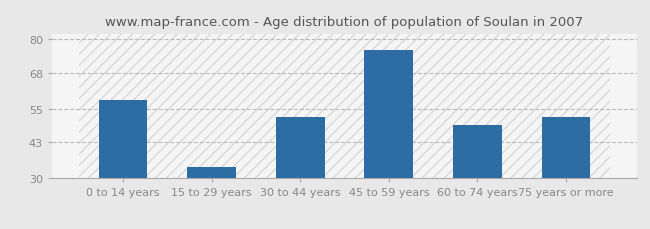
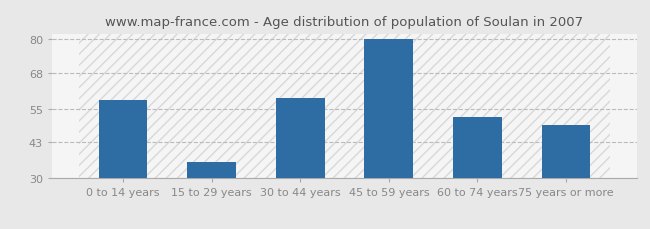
15 to 29 years: 34 -> 36
30 to 44 years: 52 -> 59
45 to 59 years: 76 -> 80
60 to 74 years: 49 -> 52
75 years or more: 52 -> 49
